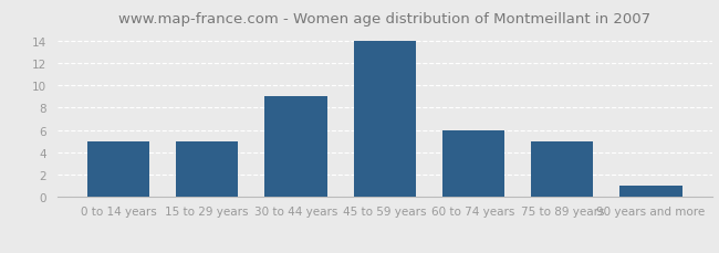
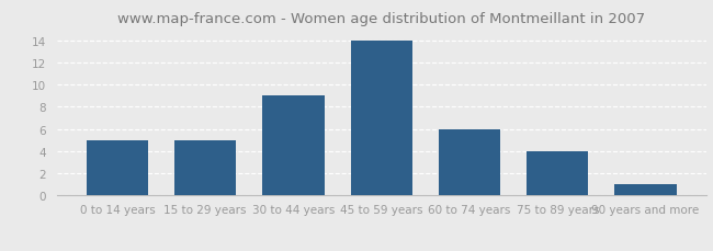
75 to 89 years: 5 -> 4
